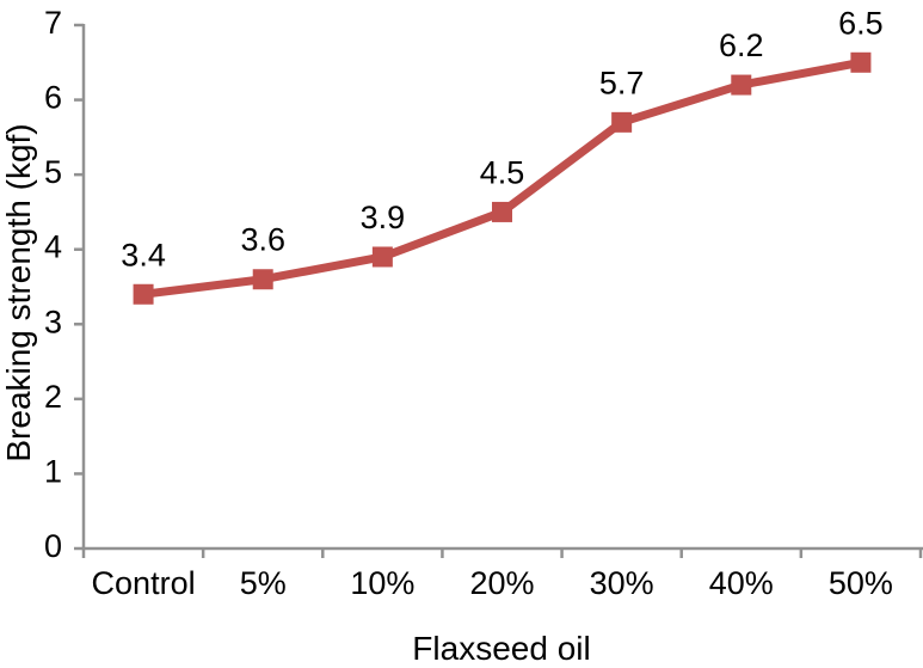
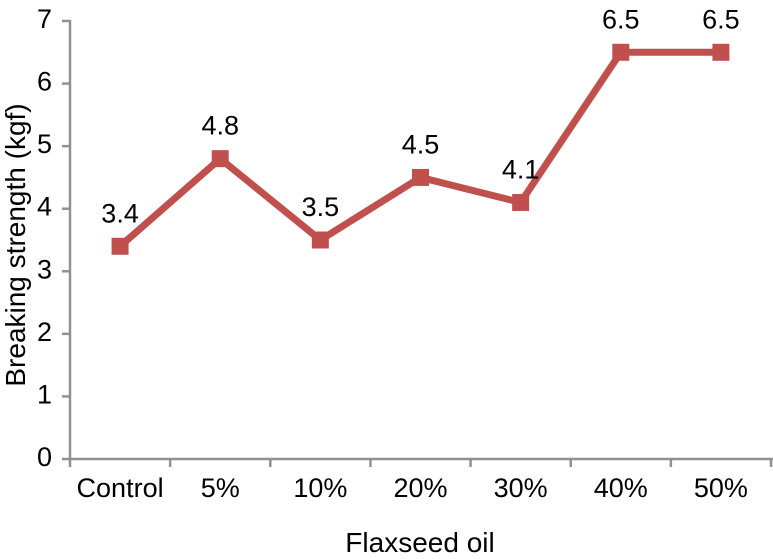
5%: 3.6 -> 4.8
10%: 3.9 -> 3.5
30%: 5.7 -> 4.1
40%: 6.2 -> 6.5
